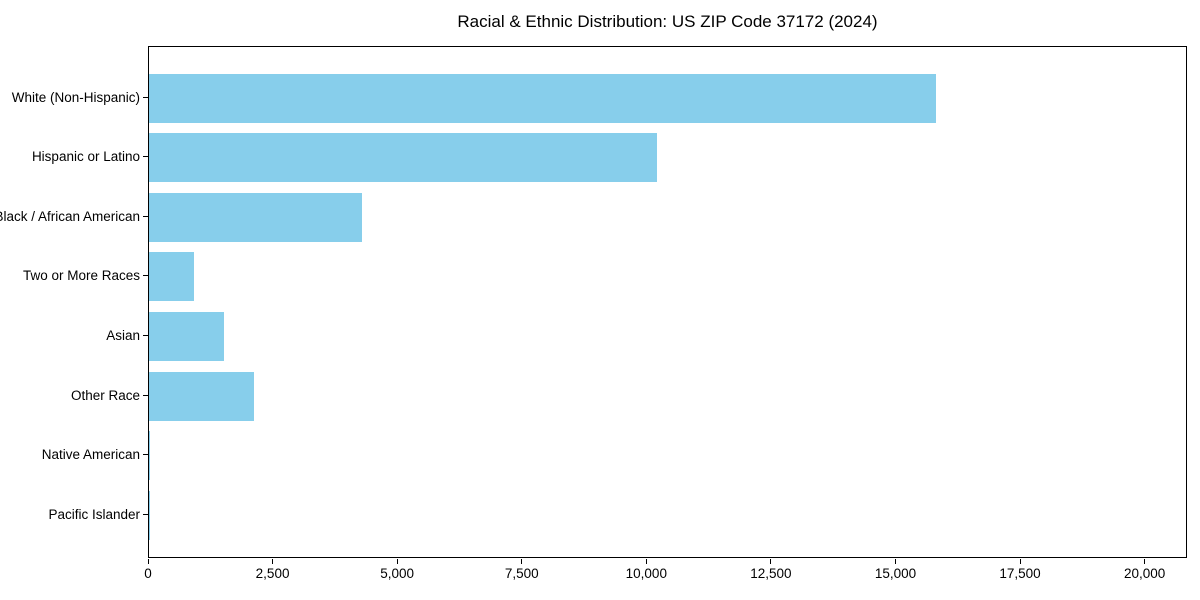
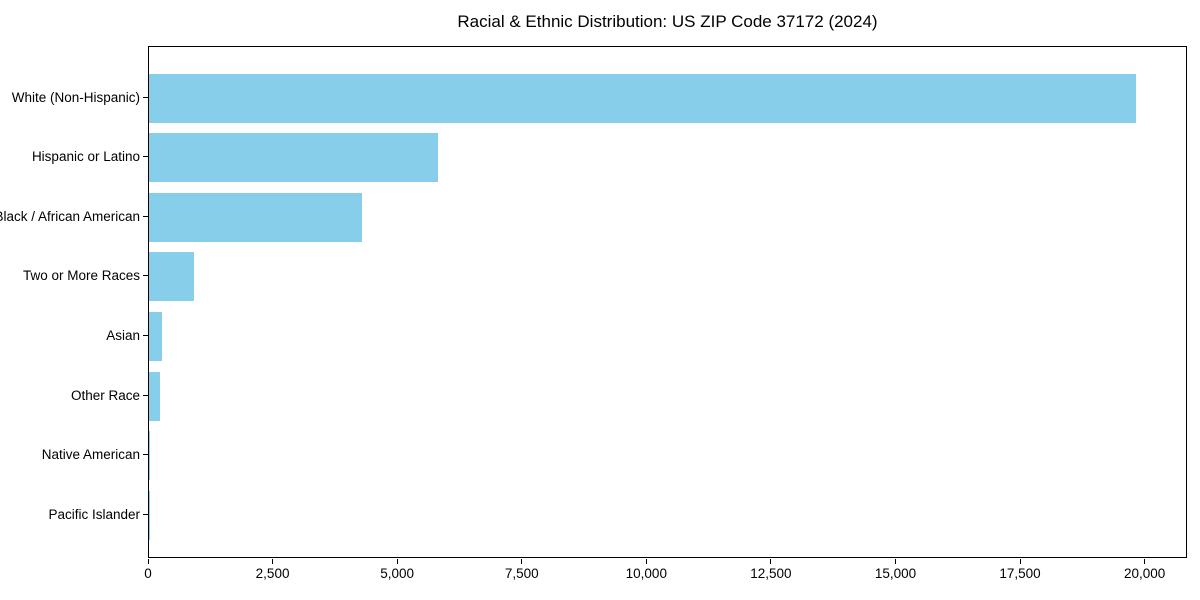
White (Non-Hispanic): 15800 -> 19800
Hispanic or Latino: 10200 -> 5800
Asian: 1500 -> 300
Other Race: 2100 -> 200
